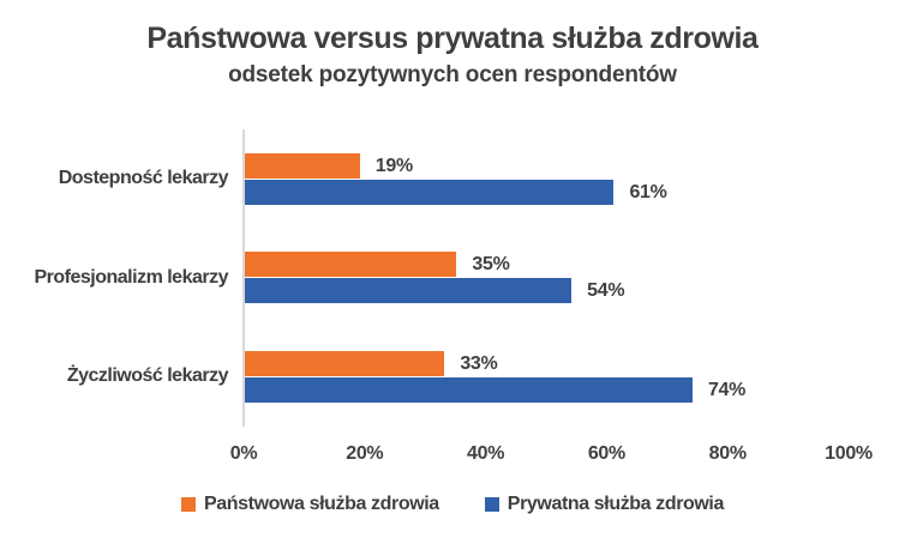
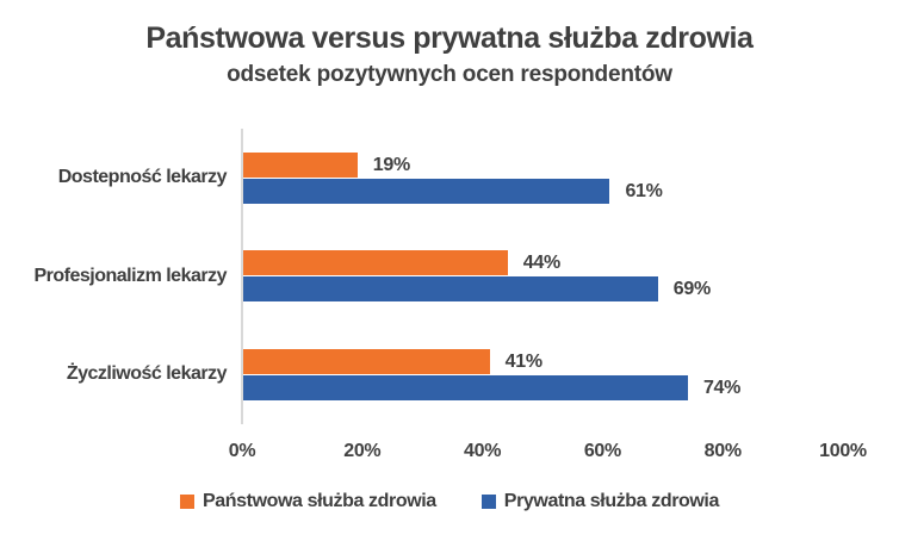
Państwowa służba zdrowia/Profesjonalizm lekarzy: 35% -> 44%
Prywatna służba zdrowia/Profesjonalizm lekarzy: 54% -> 69%
Państwowa służba zdrowia/Życzliwość lekarzy: 33% -> 41%
